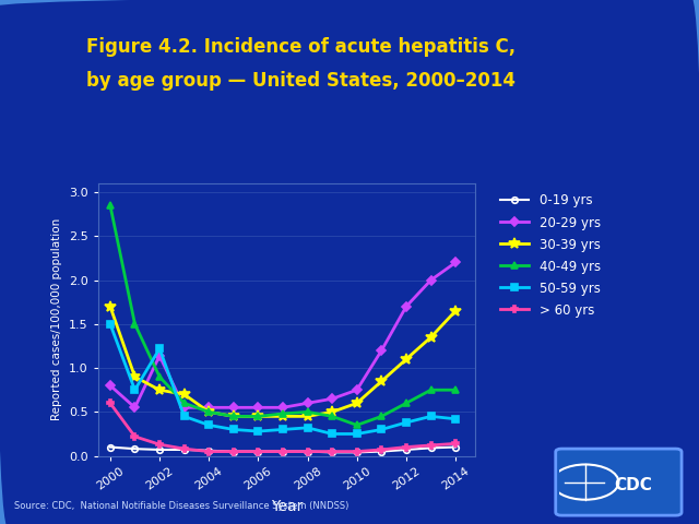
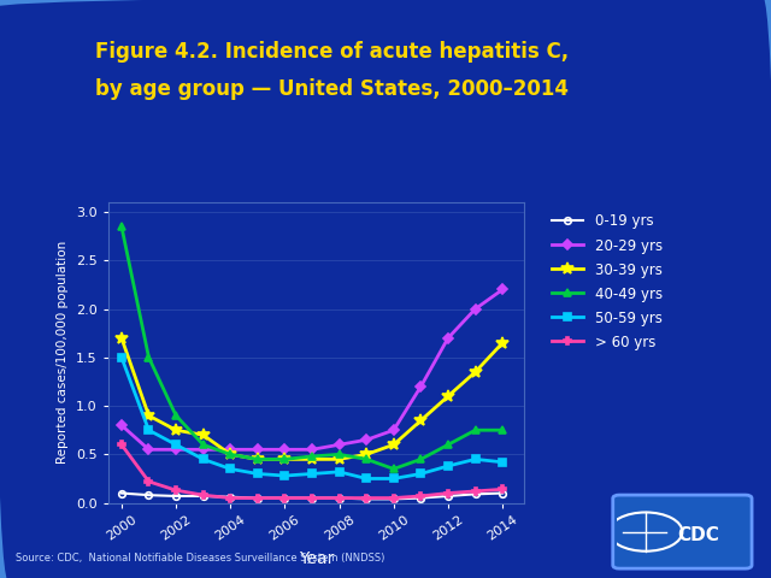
20-29 yrs/2002: 1.14 -> 0.55
50-59 yrs/2002: 1.22 -> 0.60
